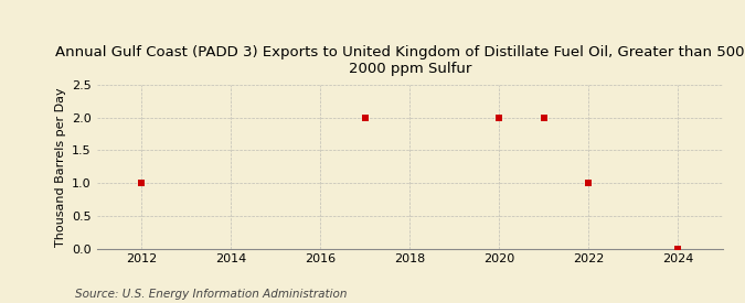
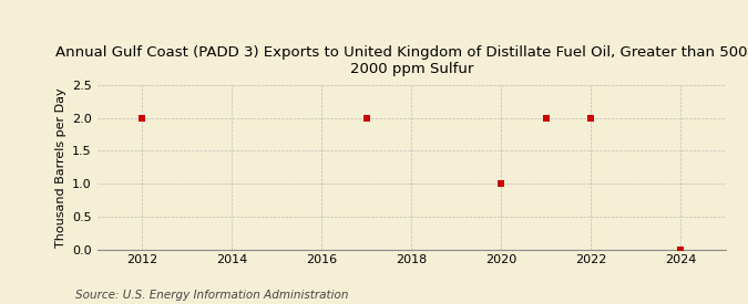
2012: 1 -> 2
2020: 2 -> 1
2022: 1 -> 2
